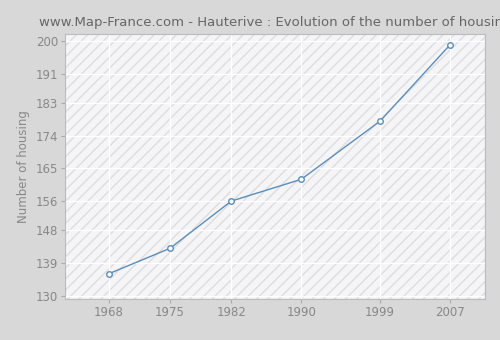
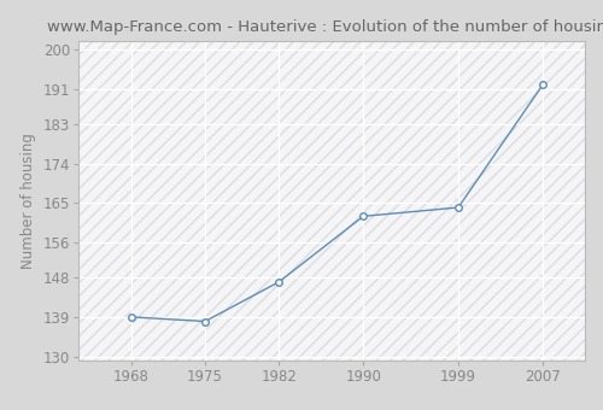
1968: 136 -> 139
1975: 143 -> 138
1982: 156 -> 147
1999: 178 -> 164
2007: 199 -> 192
